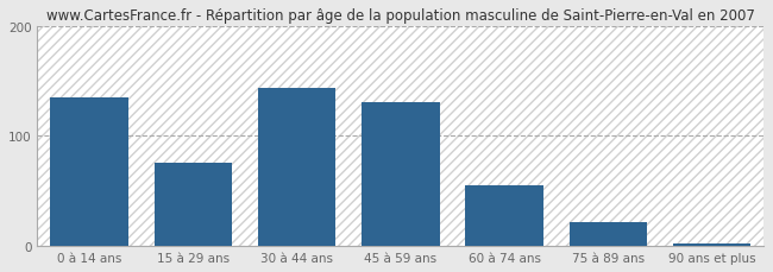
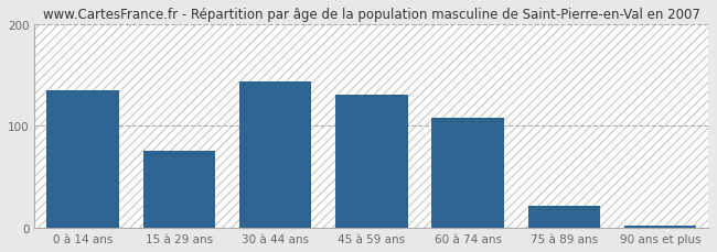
60 à 74 ans: 55 -> 108
